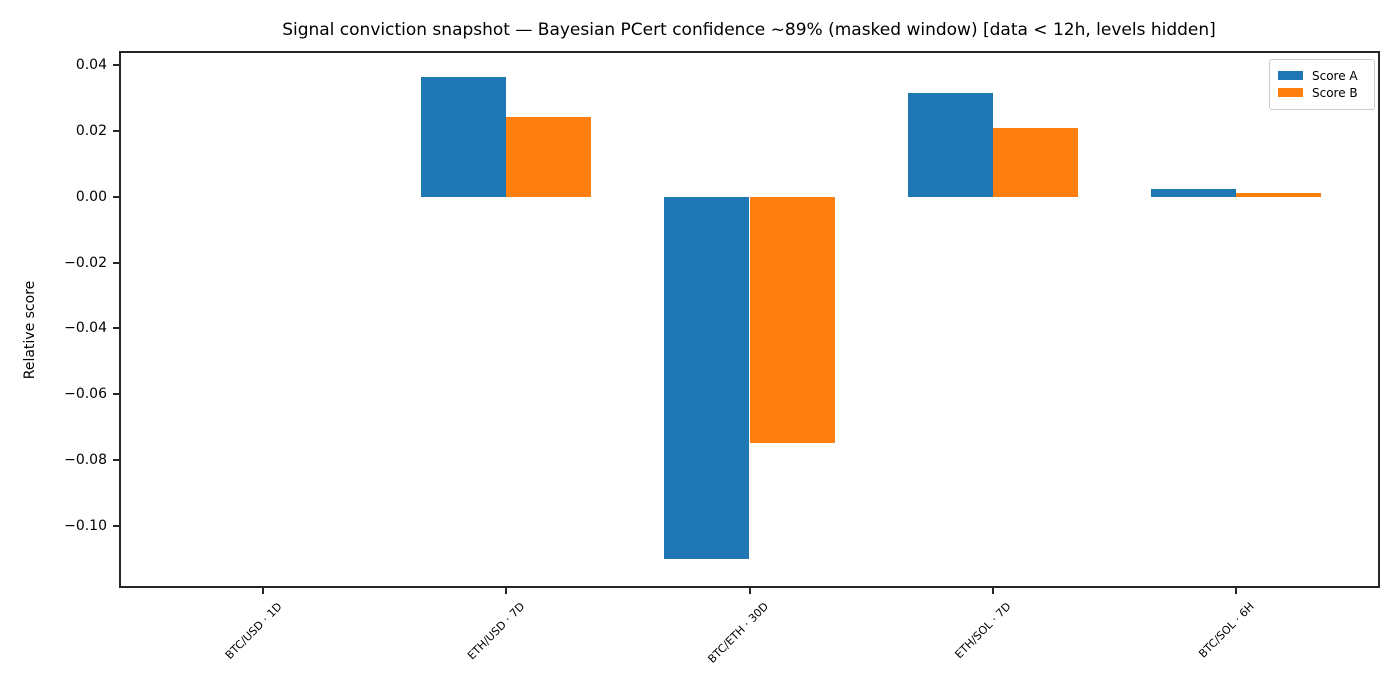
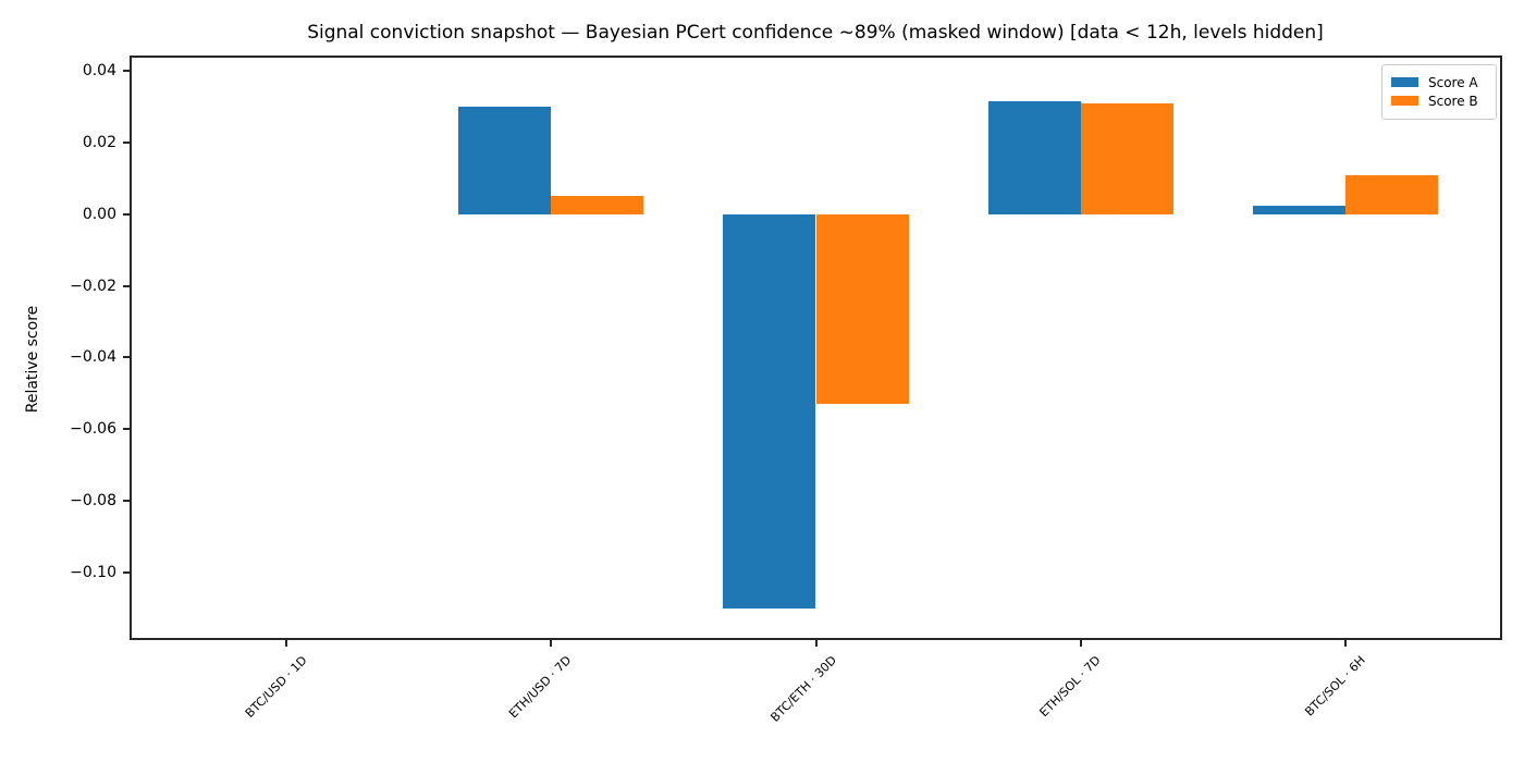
Score A/ETH/USD · 7D: 0.036 -> 0.030
Score B/ETH/USD · 7D: 0.024 -> 0.005
Score B/BTC/ETH · 30D: -0.075 -> -0.053
Score B/ETH/SOL · 7D: 0.021 -> 0.031
Score B/BTC/SOL · 6H: 0.001 -> 0.011
